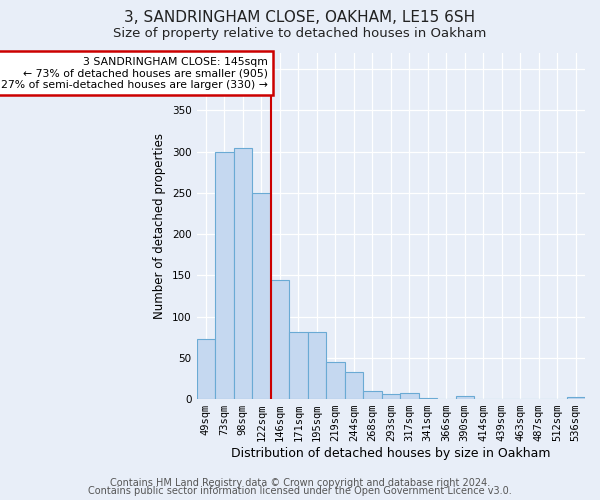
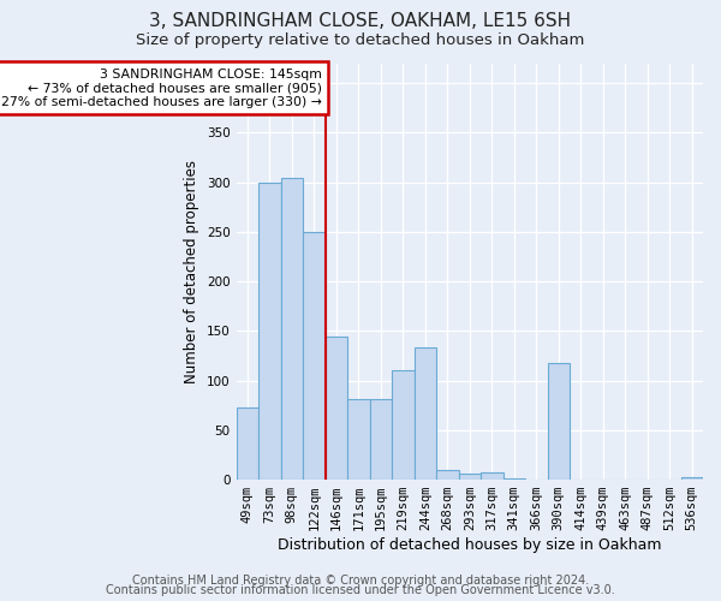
219sqm: 45 -> 110
244sqm: 33 -> 134
390sqm: 4 -> 118
